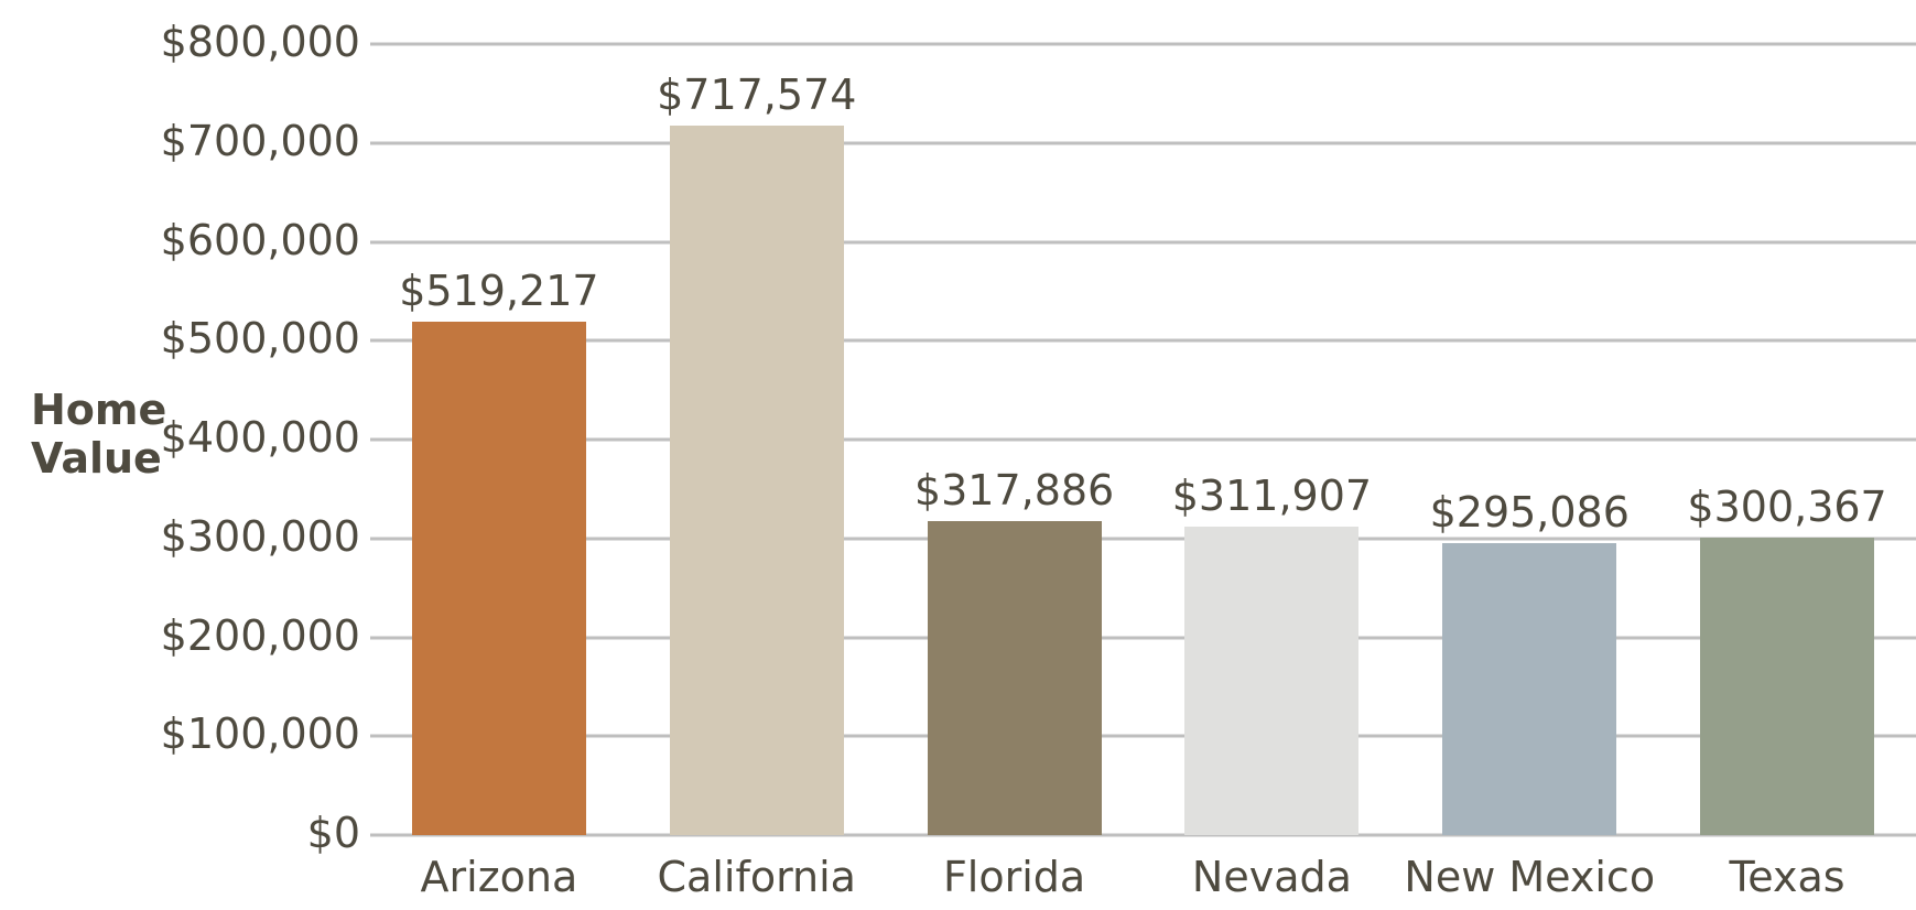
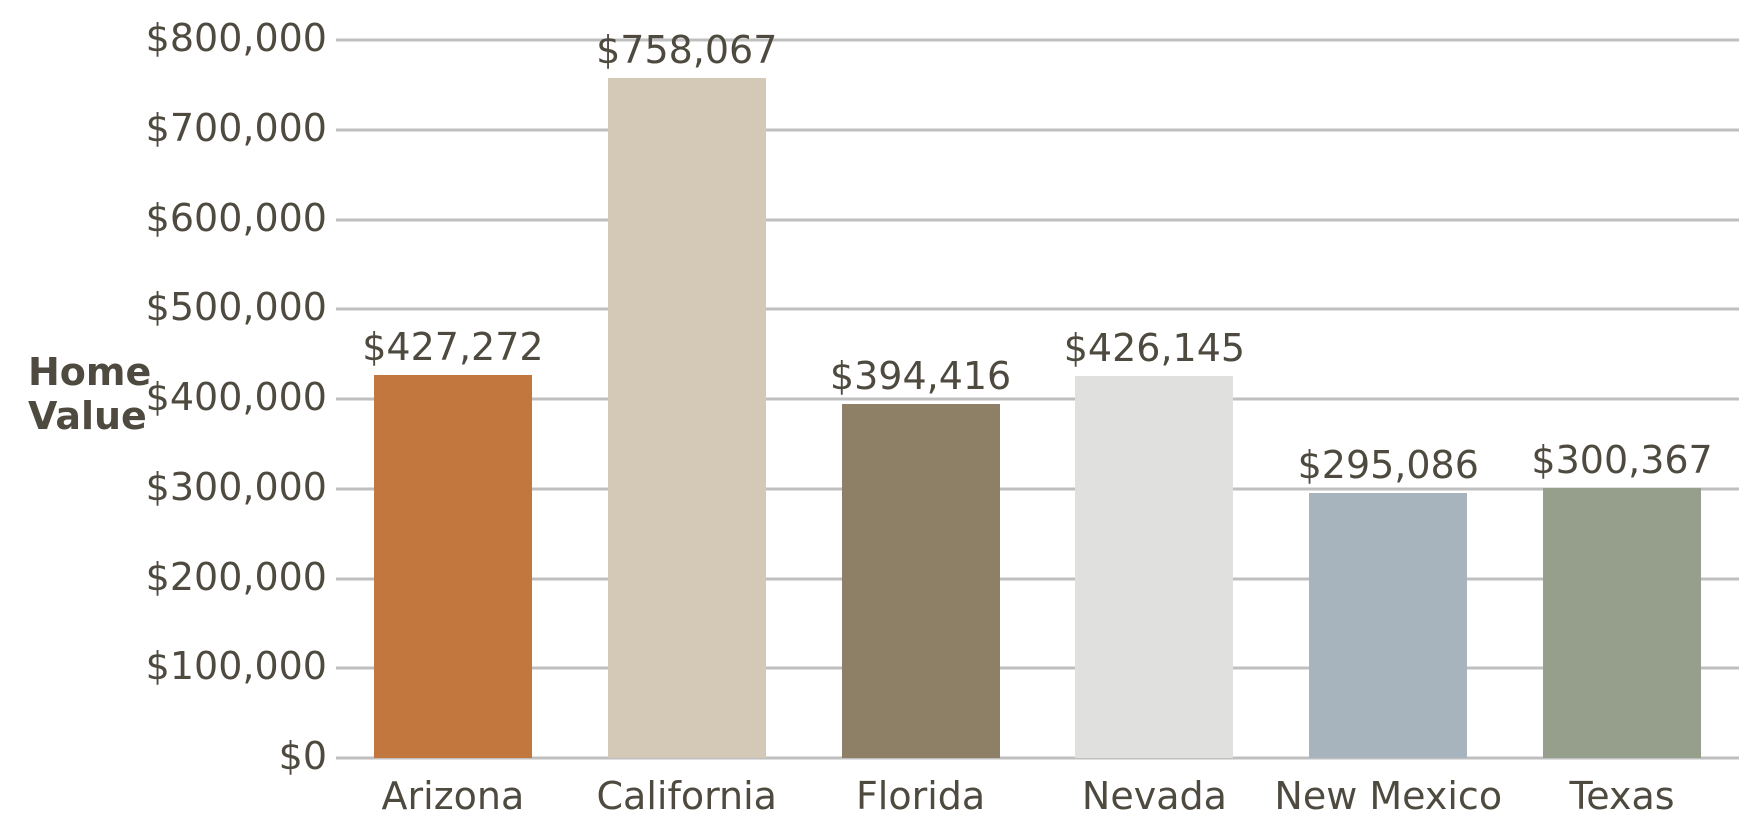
Arizona: $519,217 -> $427,272
California: $717,574 -> $758,067
Florida: $317,886 -> $394,416
Nevada: $311,907 -> $426,145
